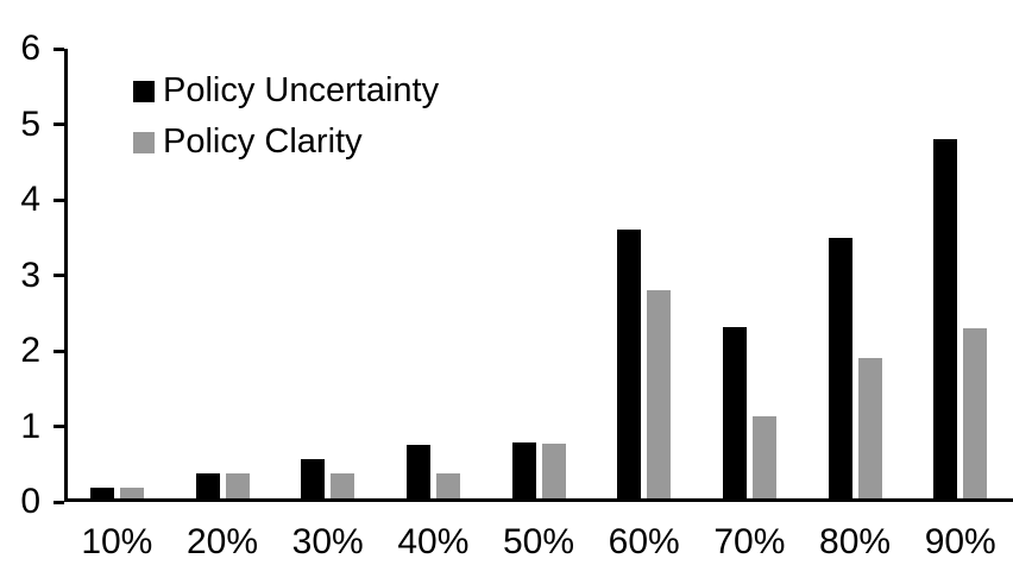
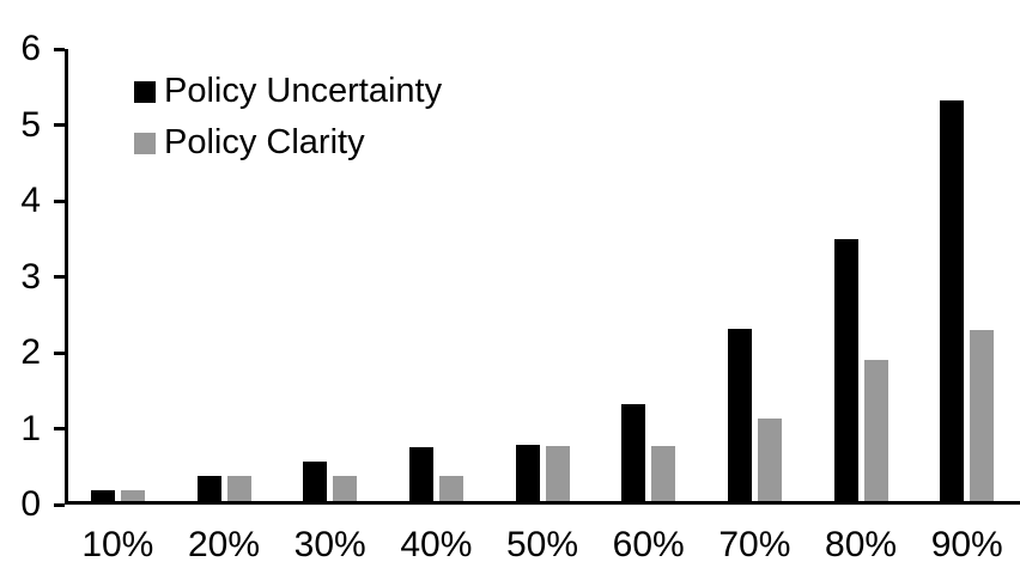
Policy Uncertainty/60%: 3.6 -> 1.3
Policy Clarity/60%: 2.8 -> 0.8
Policy Uncertainty/90%: 4.8 -> 5.3
